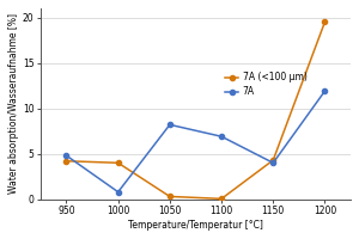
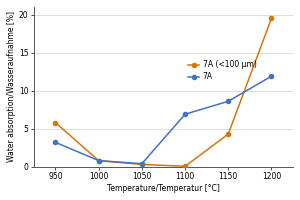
7A (<100 µm)/950: 4.2 -> 5.8
7A/950: 4.8 -> 3.2
7A (<100 µm)/1000: 4.0 -> 0.8
7A/1050: 8.2 -> 0.4
7A/1150: 4.0 -> 8.6
